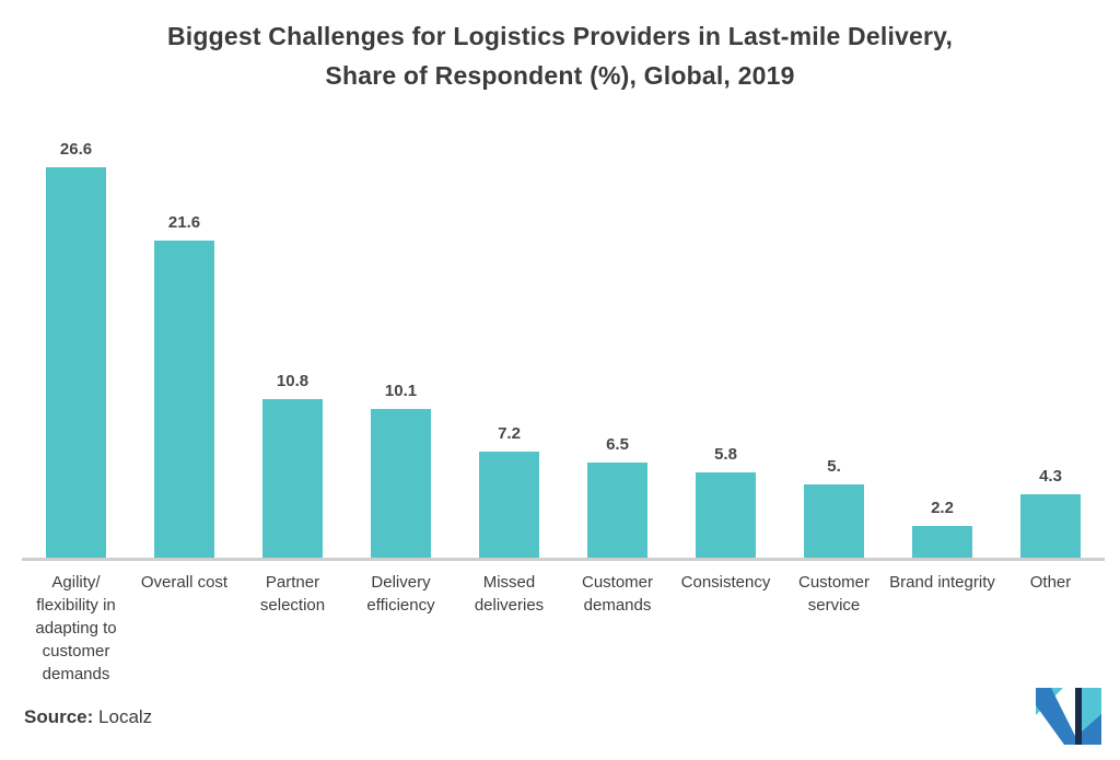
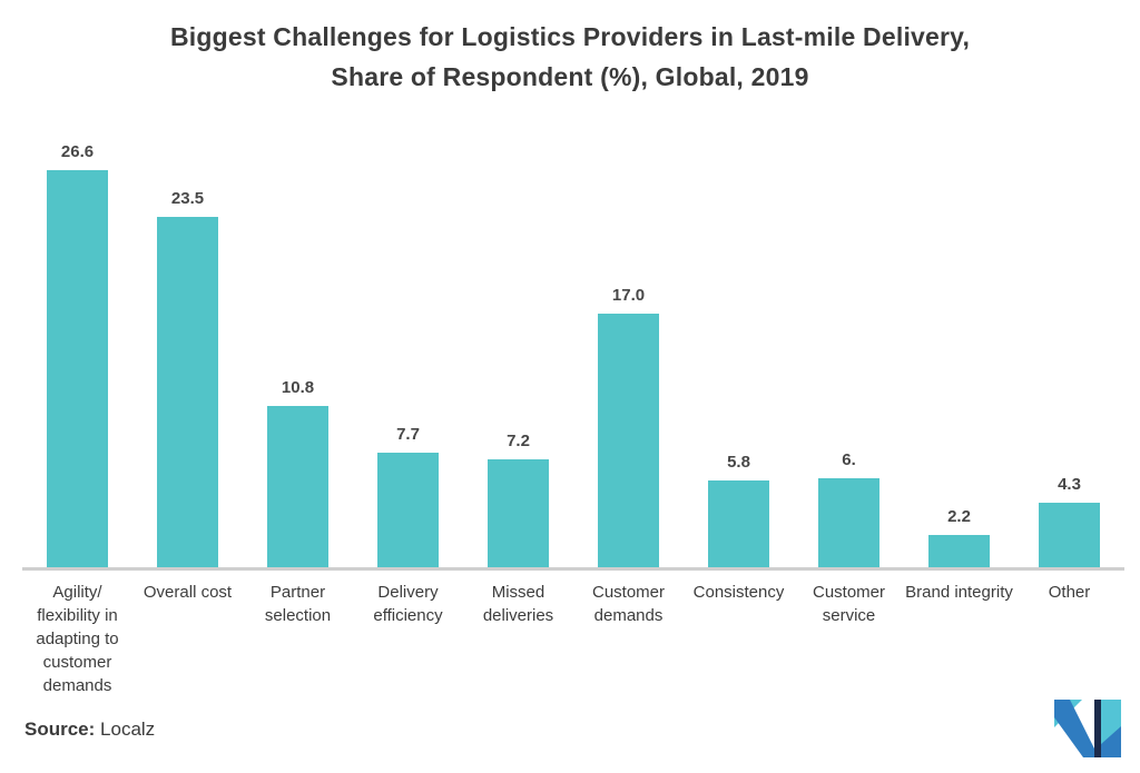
Overall cost: 21.6 -> 23.5
Delivery efficiency: 10.1 -> 7.7
Customer demands: 6.5 -> 17.0
Customer service: 5 -> 6
